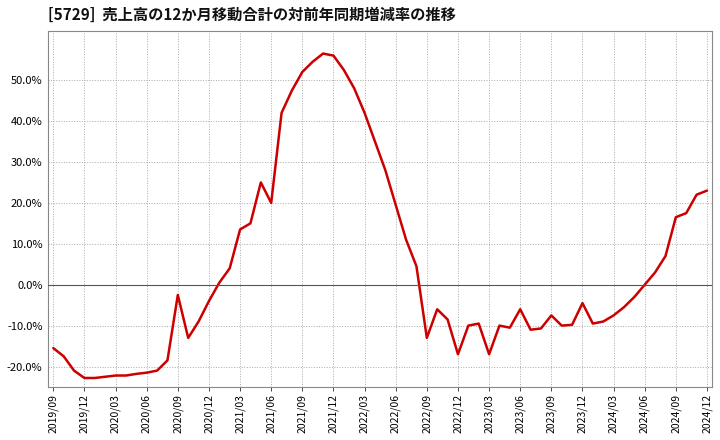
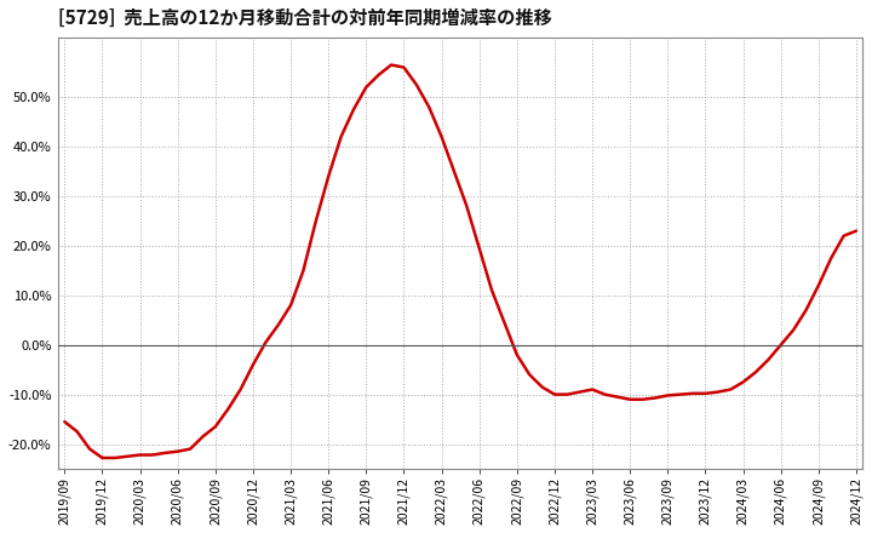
2020/09: -2.5% -> -16.5%
2021/03: 13.5% -> 8.0%
2021/06: 20.0% -> 34.0%
2022/09: -13.0% -> -2.0%
2022/12: -17.0% -> -10.0%
2023/03: -17.0% -> -9.0%
2023/06: -6.0% -> -11.0%
2023/09: -7.5% -> -10.2%
2023/12: -4.5% -> -9.8%
2024/09: 16.5% -> 12.0%
